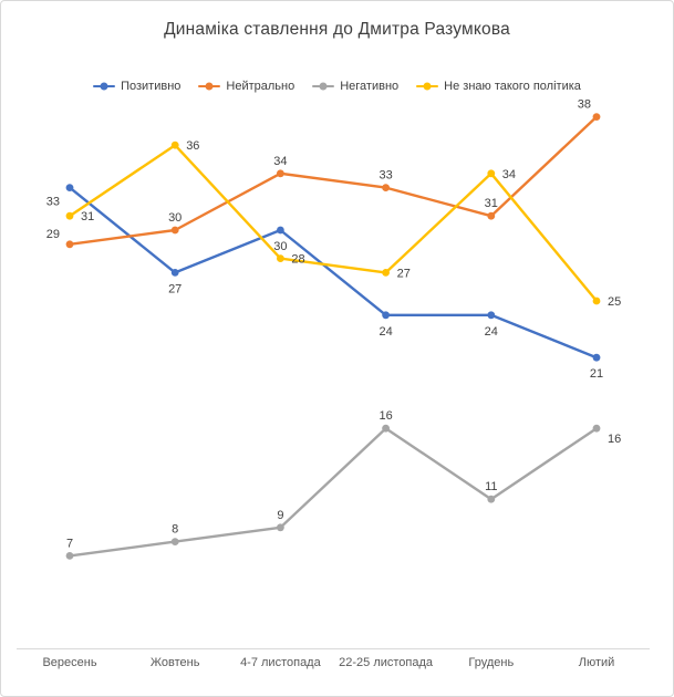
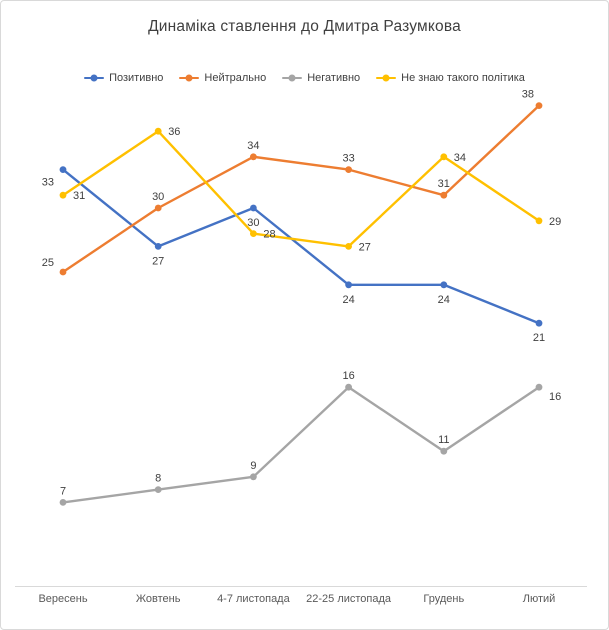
Нейтрально/Вересень: 29 -> 25
Не знаю такого політика/Лютий: 25 -> 29
